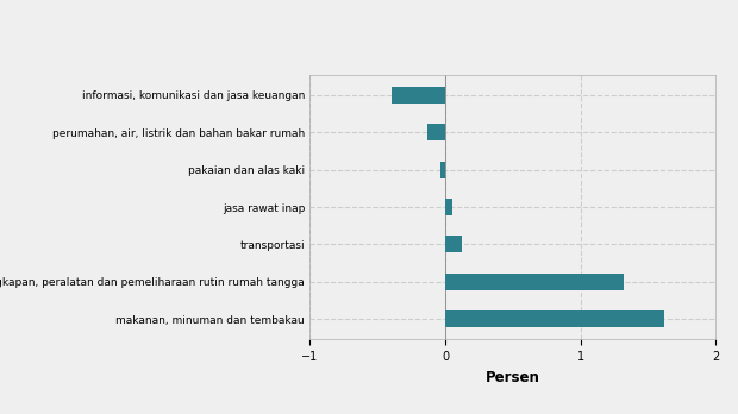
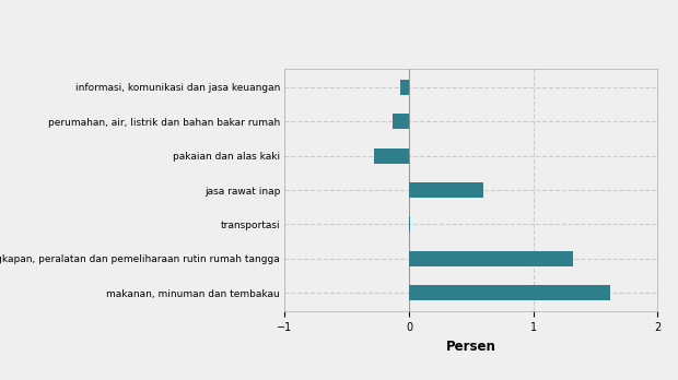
informasi, komunikasi dan jasa keuangan: -0.40 -> -0.07
pakaian dan alas kaki: -0.04 -> -0.28
jasa rawat inap: 0.05 -> 0.60
transportasi: 0.12 -> 0.01
